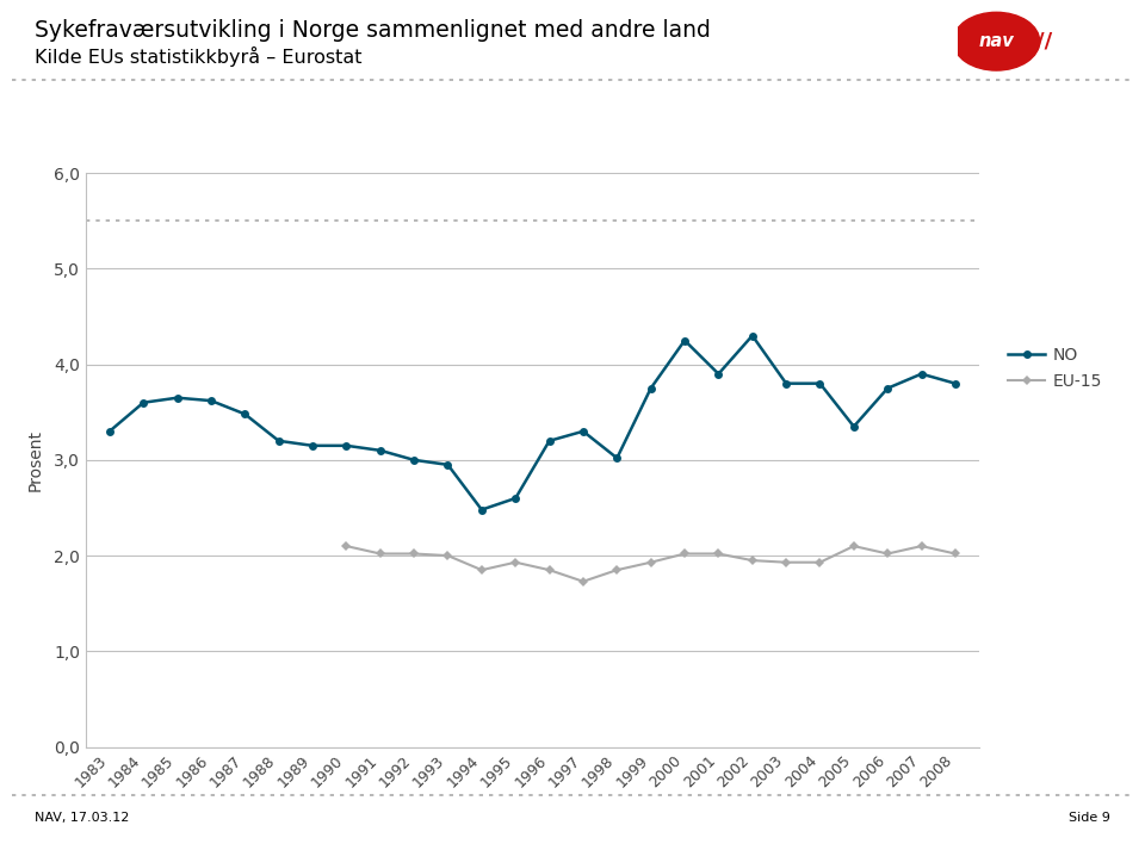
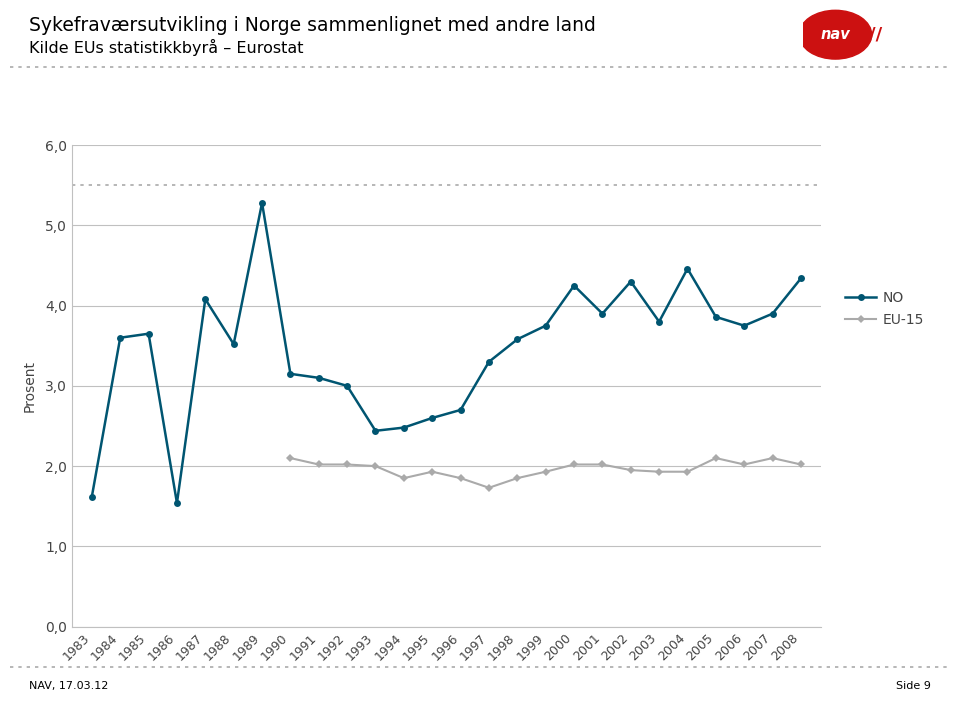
NO/1983: 3,30 -> 1,62
NO/1986: 3,62 -> 1,54
NO/1987: 3,48 -> 4,08
NO/1988: 3,20 -> 3,52
NO/1989: 3,15 -> 5,28
NO/1993: 2,95 -> 2,44
NO/1996: 3,20 -> 2,70
NO/1998: 3,02 -> 3,58
NO/2004: 3,80 -> 4,46
NO/2005: 3,35 -> 3,86
NO/2008: 3,80 -> 4,34
